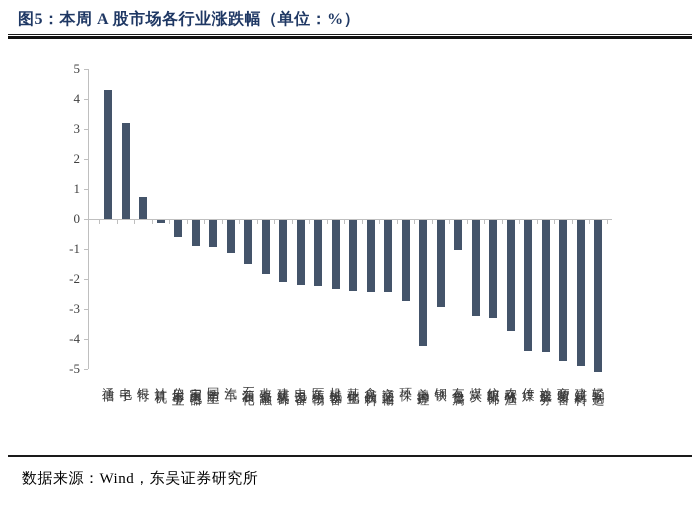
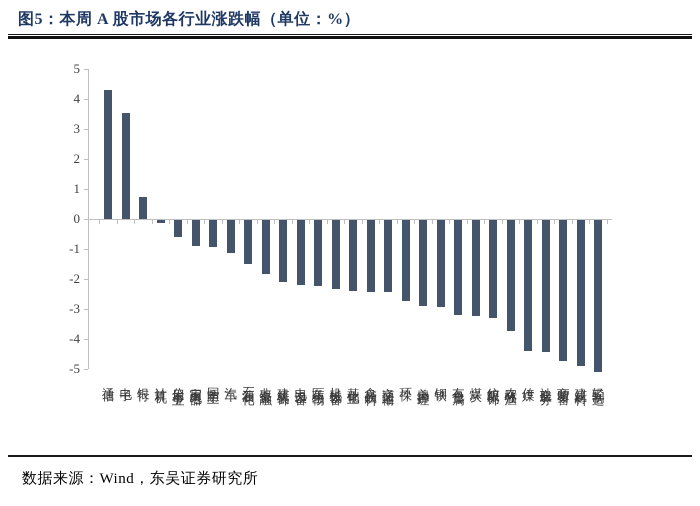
电子: 3.2 -> 3.5
美容护理: -4.2 -> -2.9
有色金属: -1.0 -> -3.1
